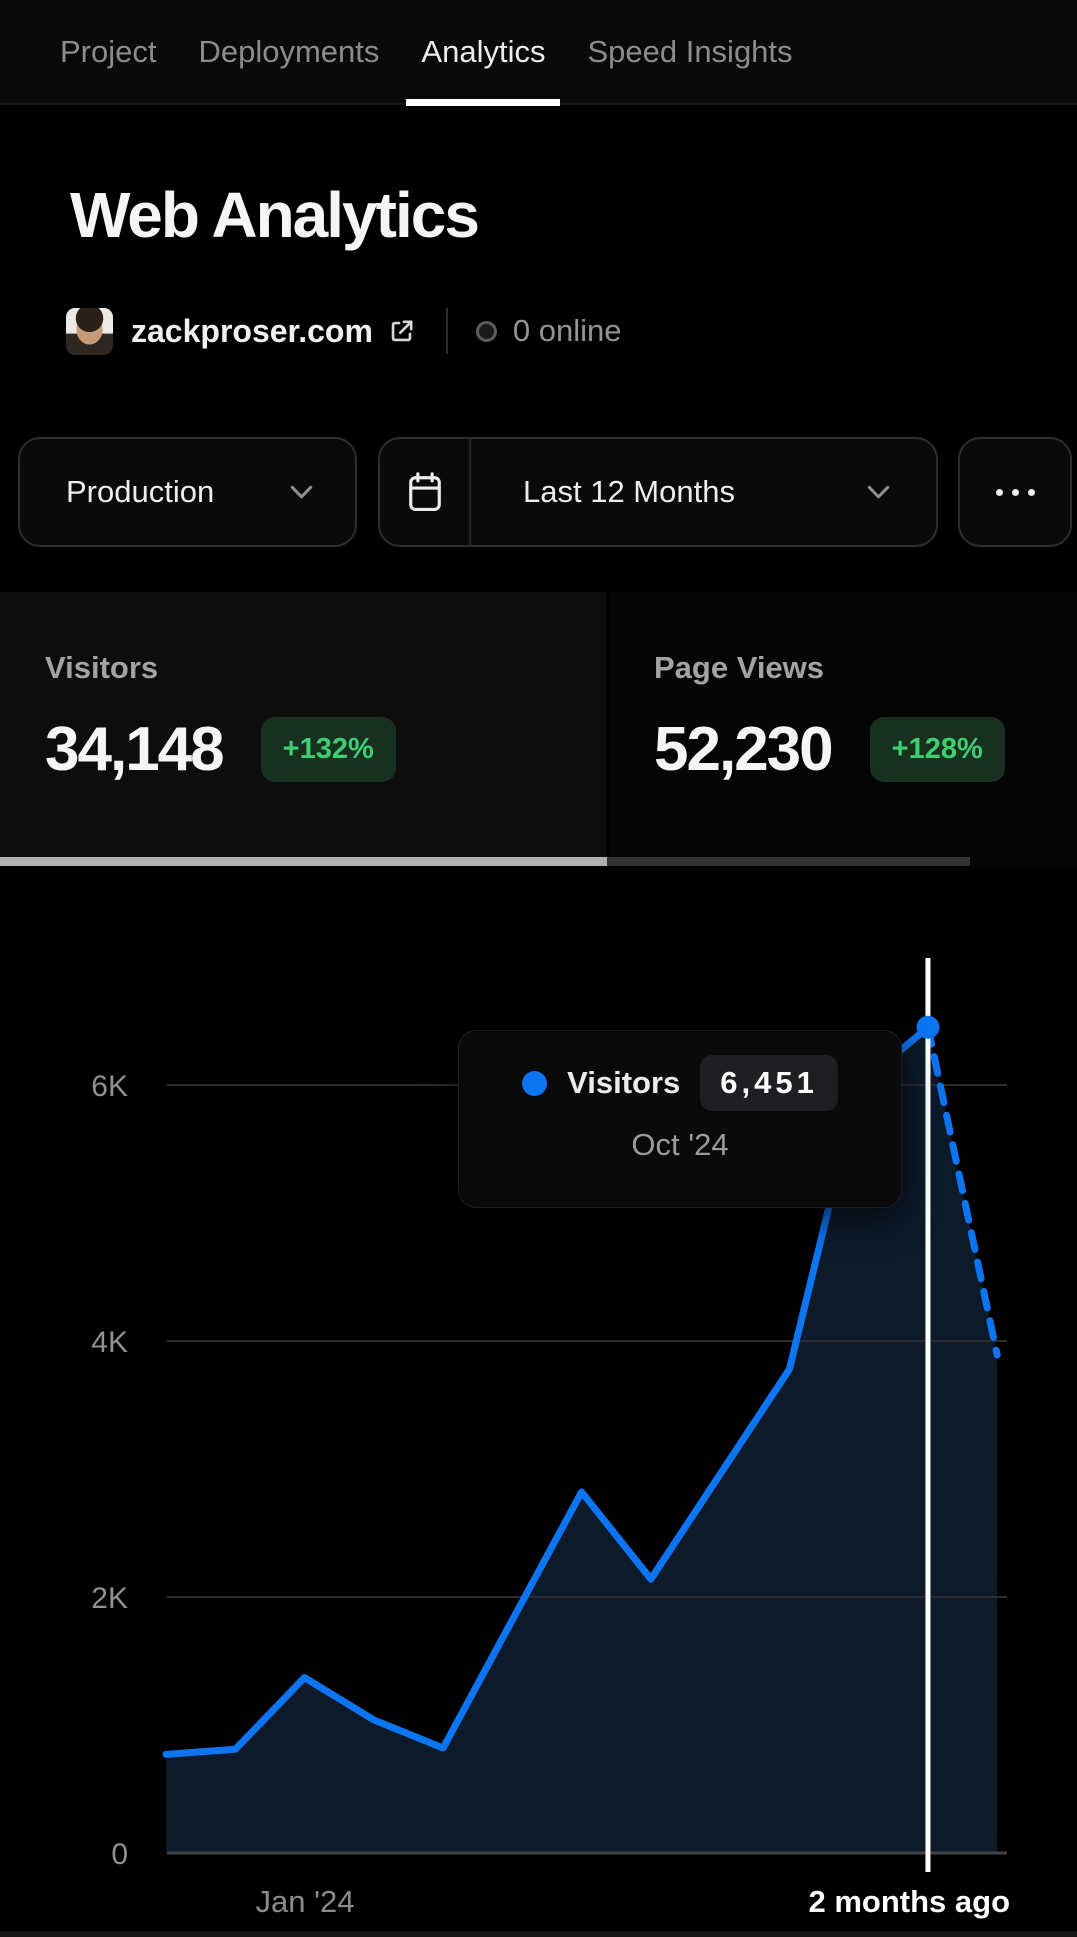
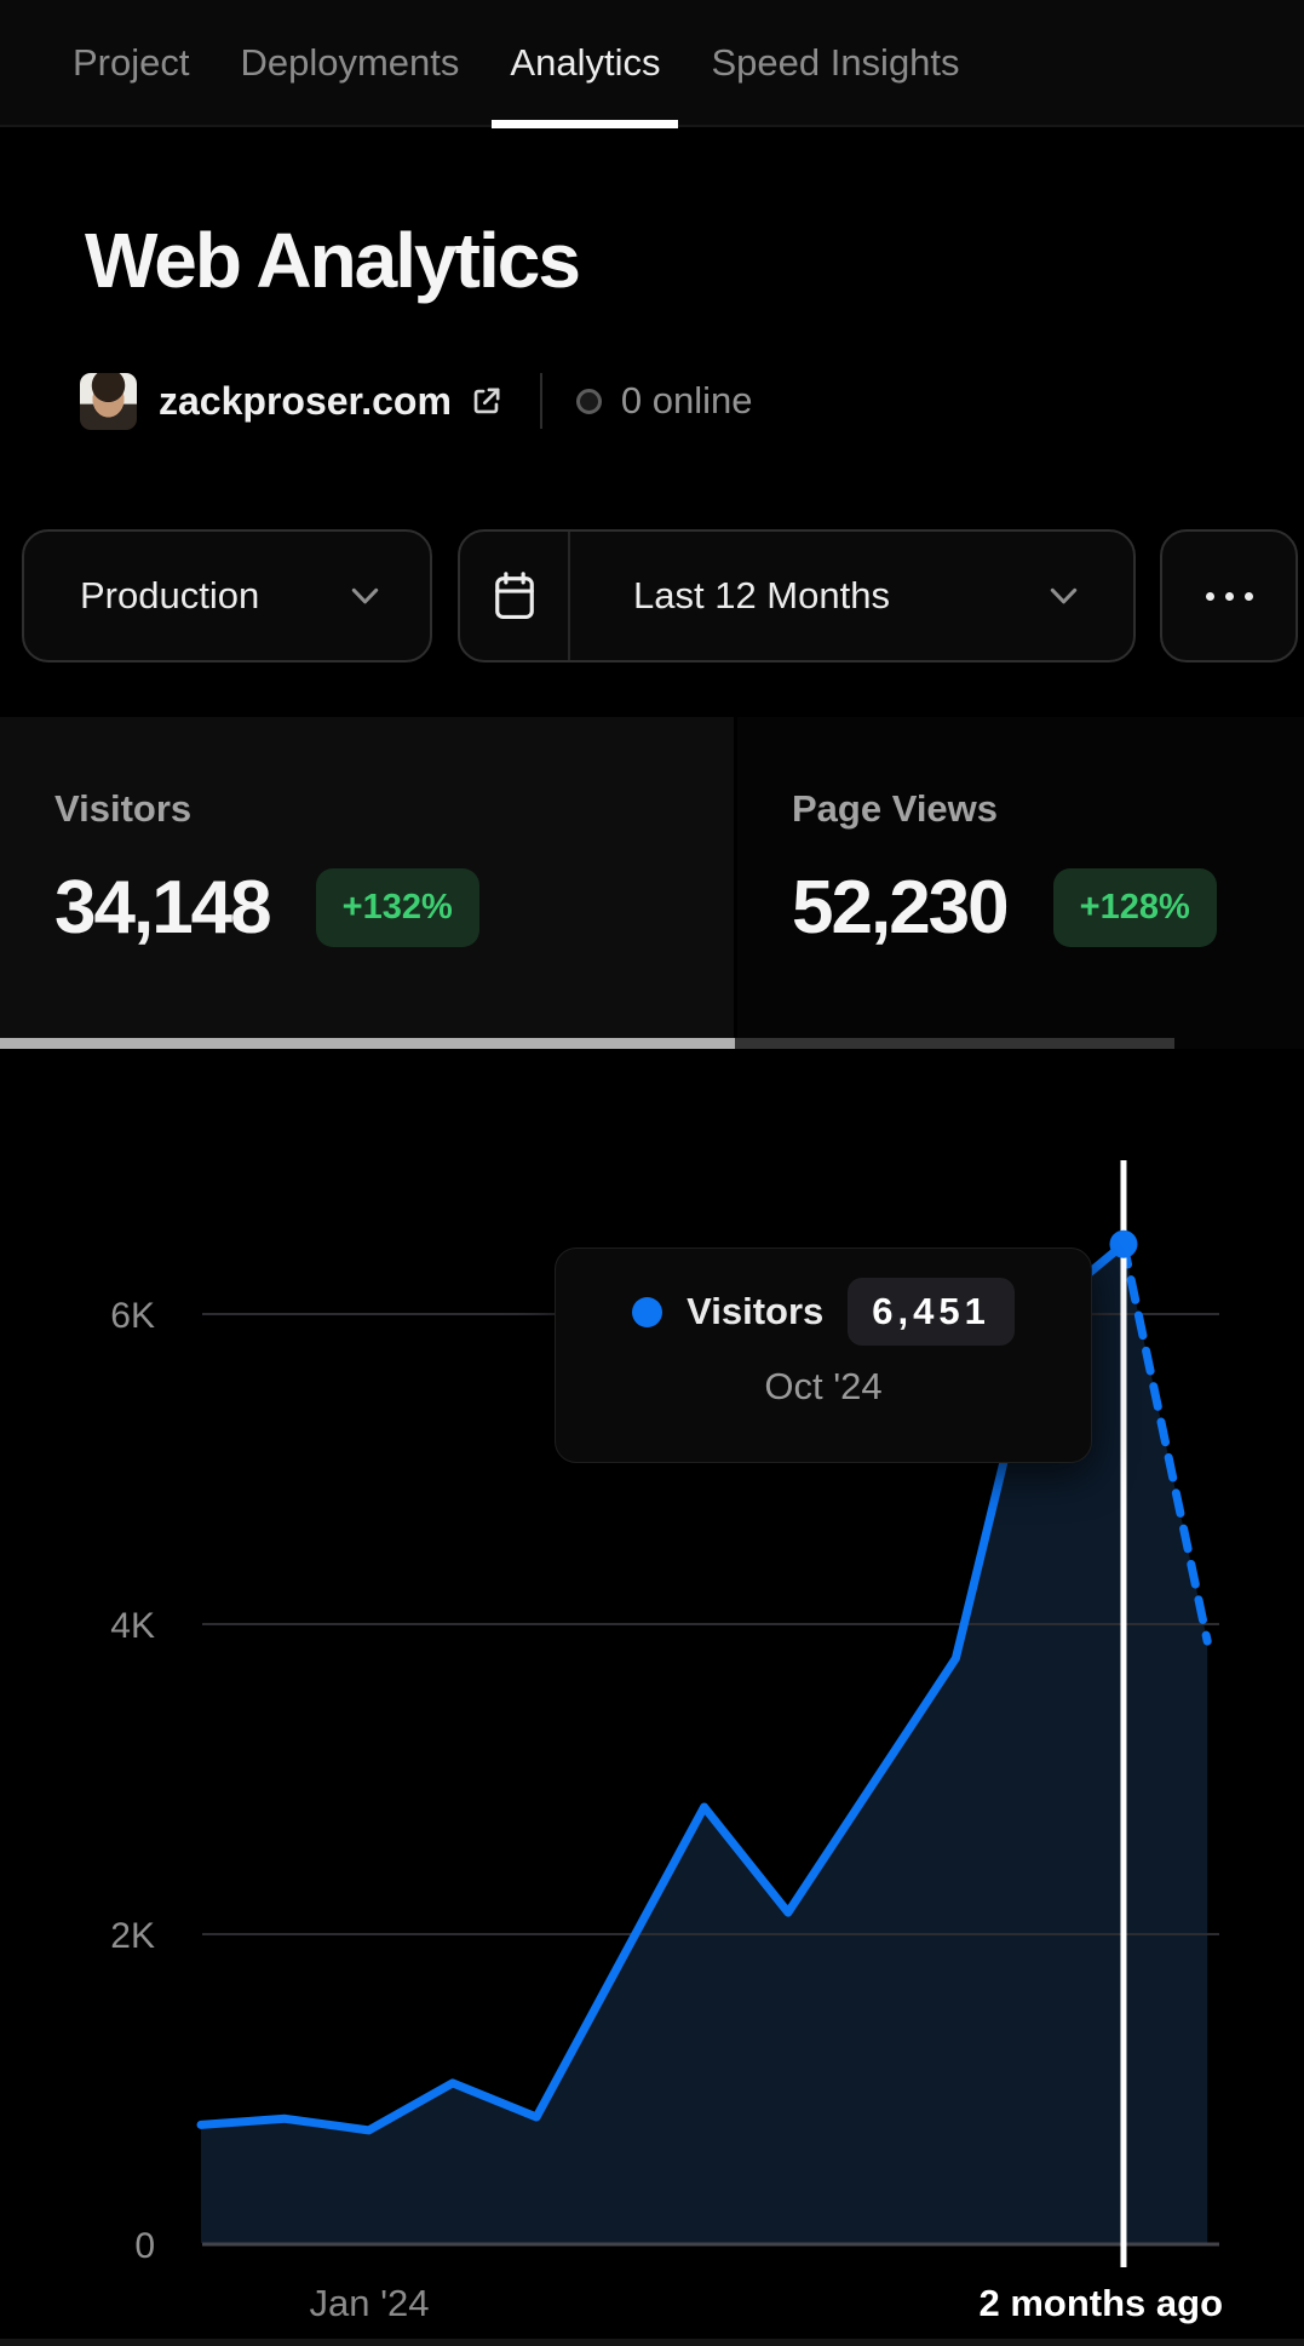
Jan '24: 1.37K -> 0.74K
